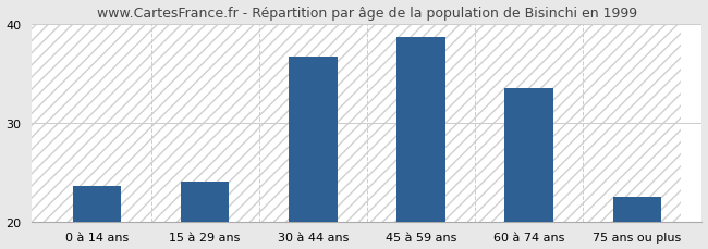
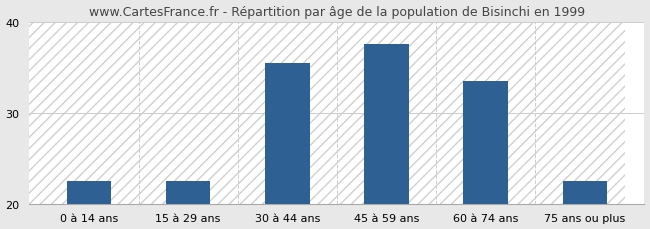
0 à 14 ans: 23.6 -> 22.5
15 à 29 ans: 24.0 -> 22.5
30 à 44 ans: 36.6 -> 35.5
45 à 59 ans: 38.6 -> 37.5
